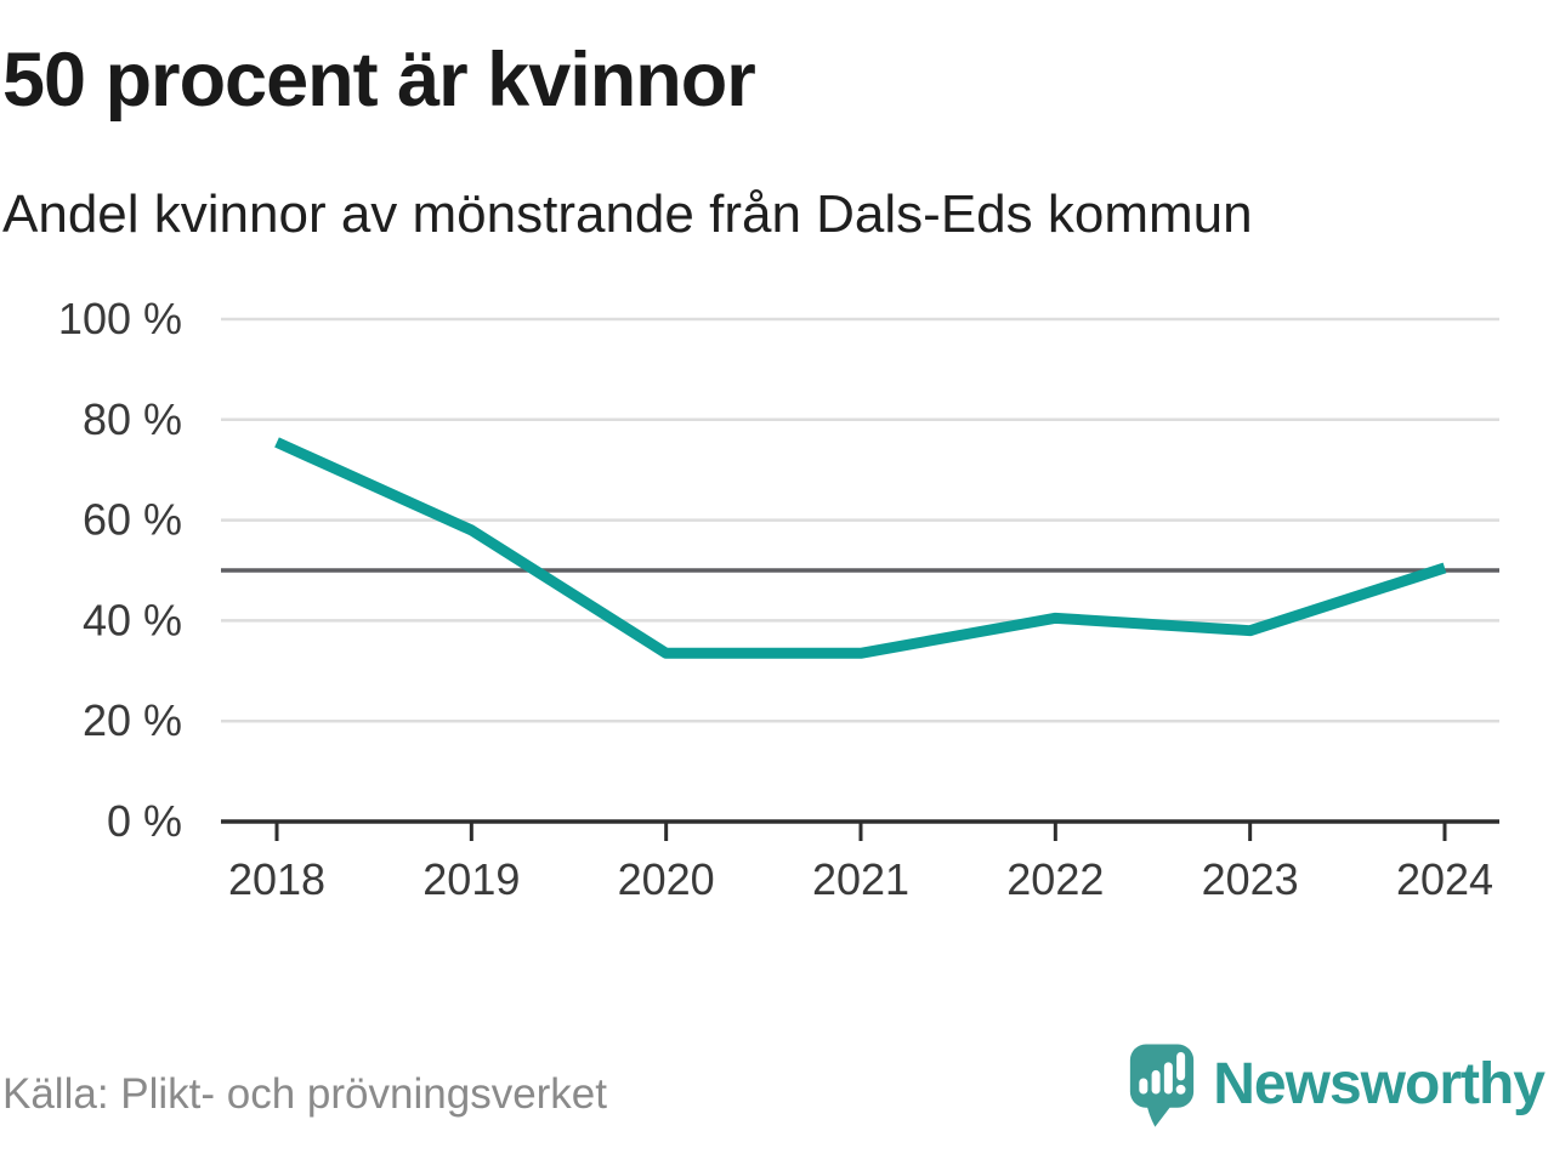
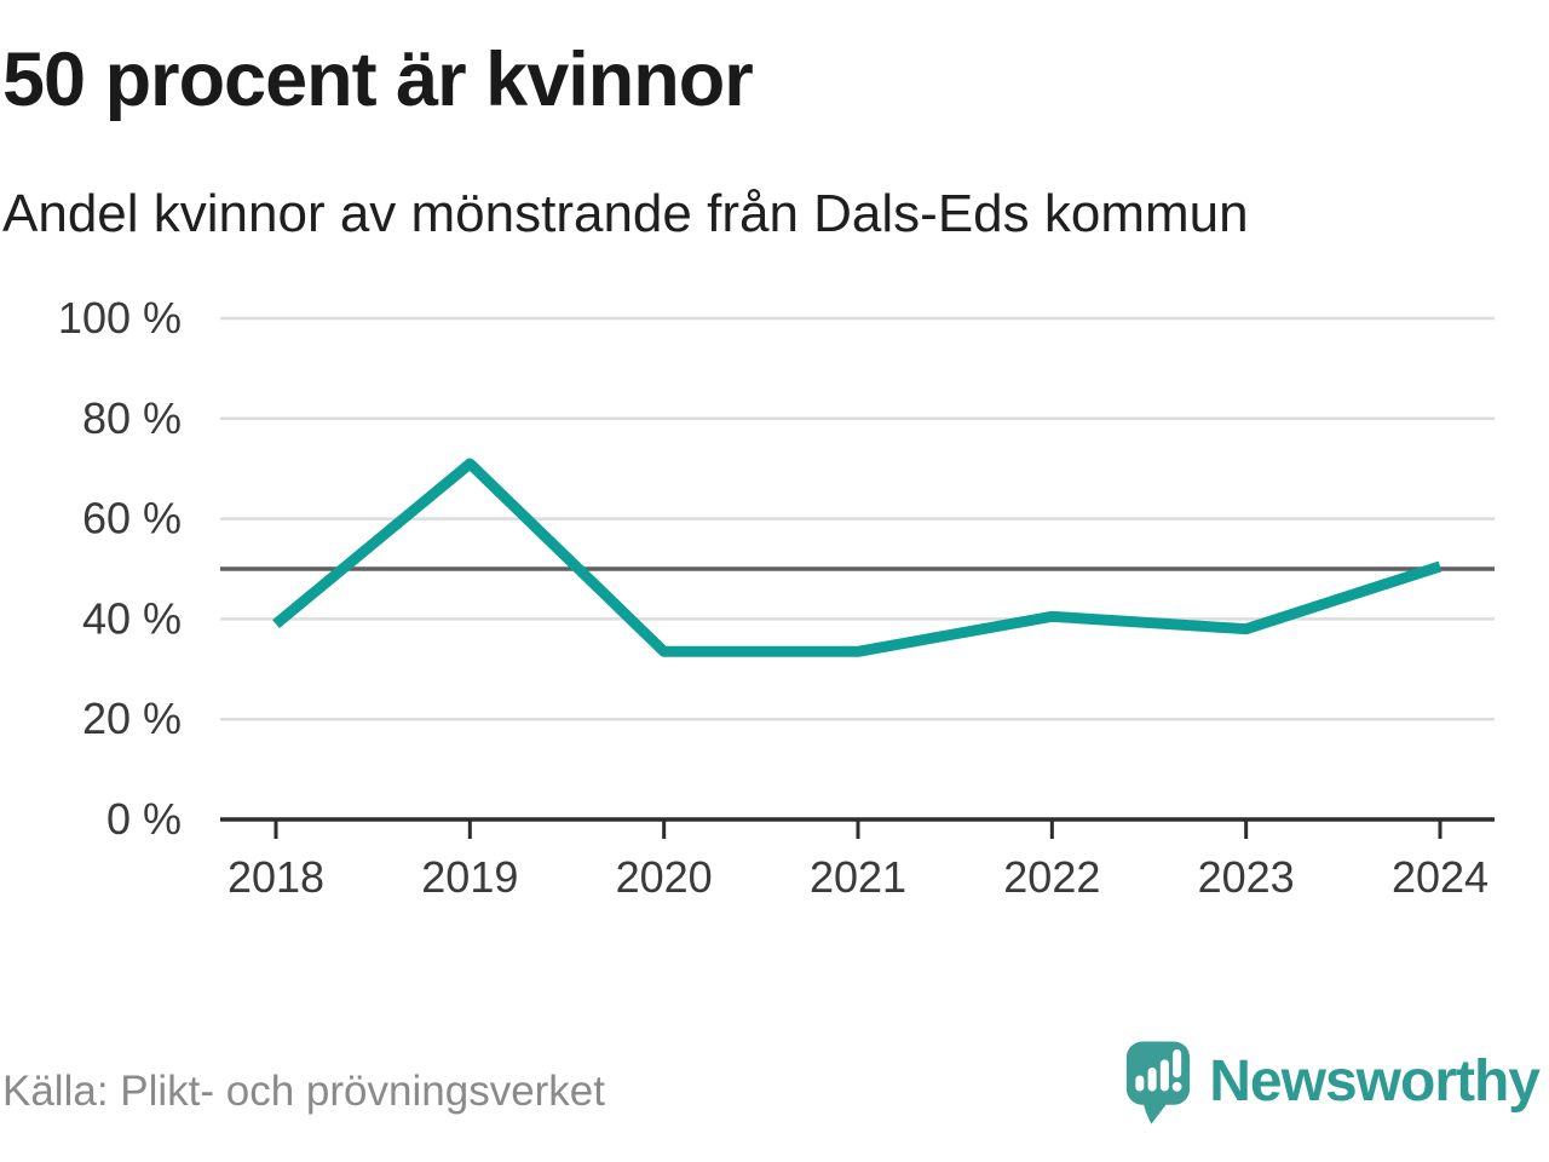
2018: 76% -> 39%
2019: 58% -> 71%
